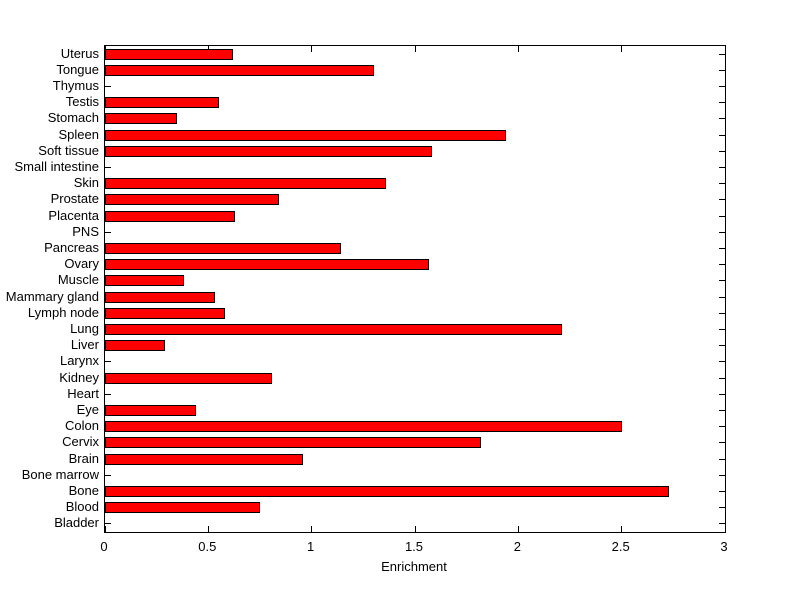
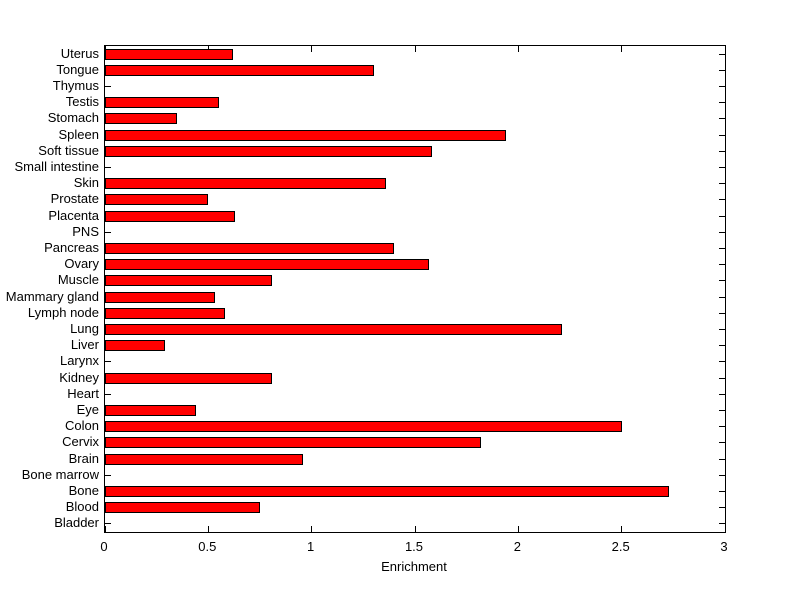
Prostate: 0.84 -> 0.50
Pancreas: 1.14 -> 1.40
Muscle: 0.38 -> 0.81
